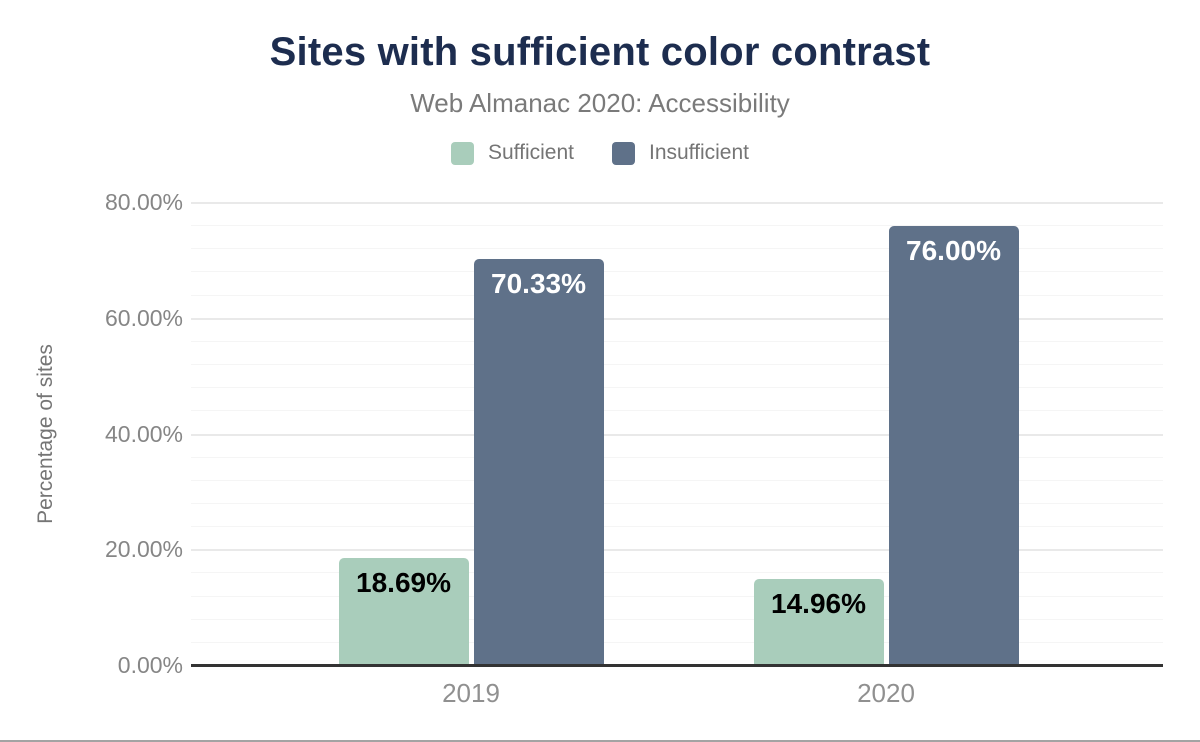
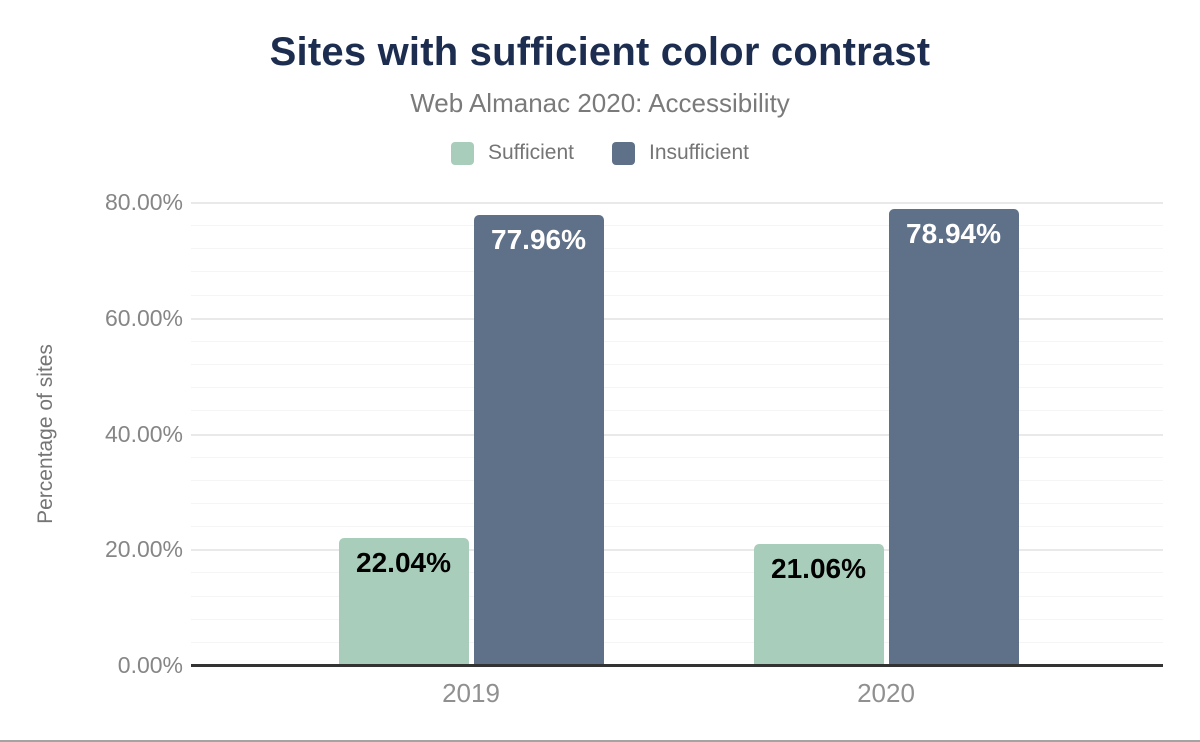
Sufficient/2019: 18.69% -> 22.04%
Insufficient/2019: 70.33% -> 77.96%
Sufficient/2020: 14.96% -> 21.06%
Insufficient/2020: 76.00% -> 78.94%
